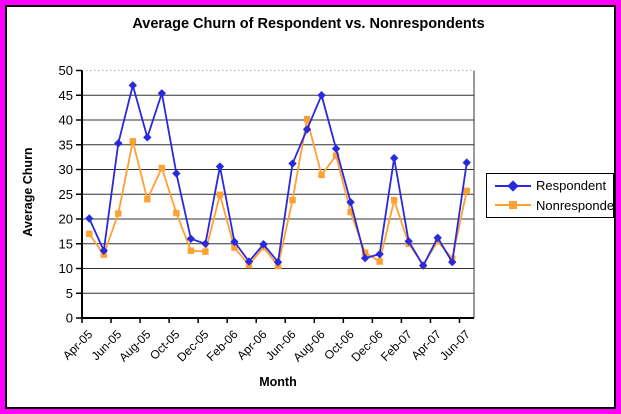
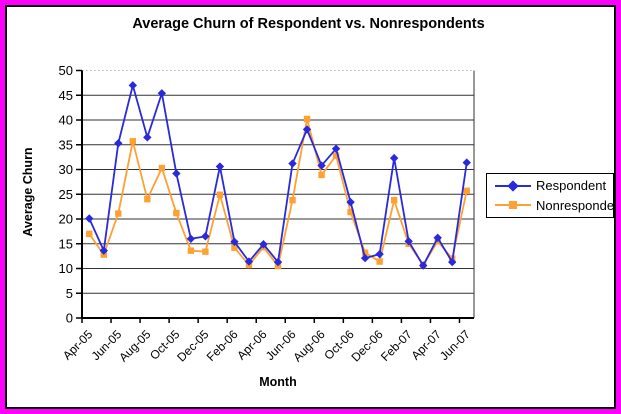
Respondent/Dec-05: 15 -> 16
Respondent/Aug-06: 45 -> 31
